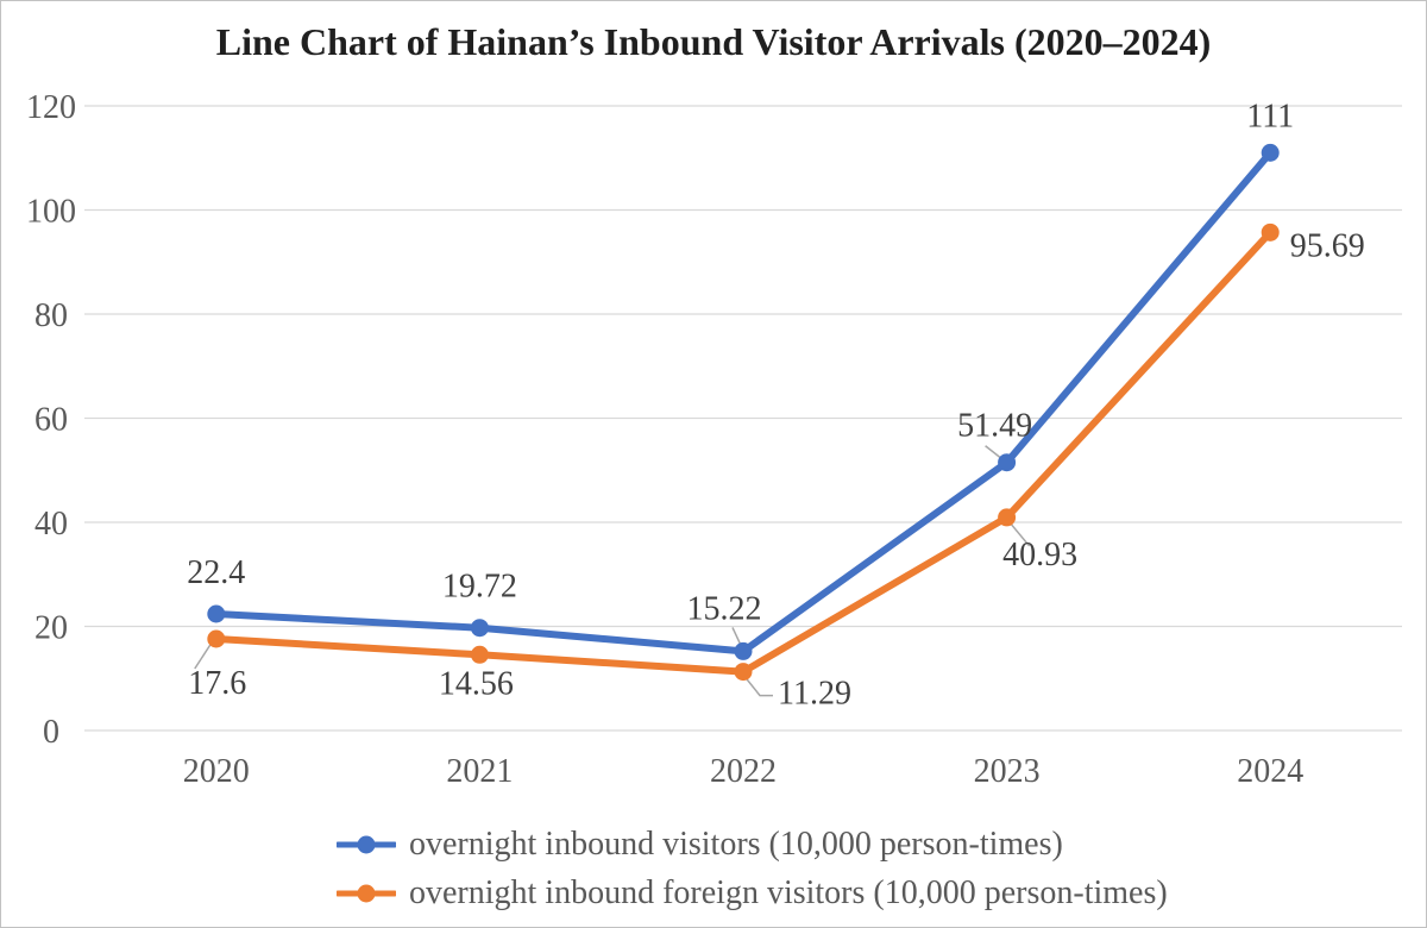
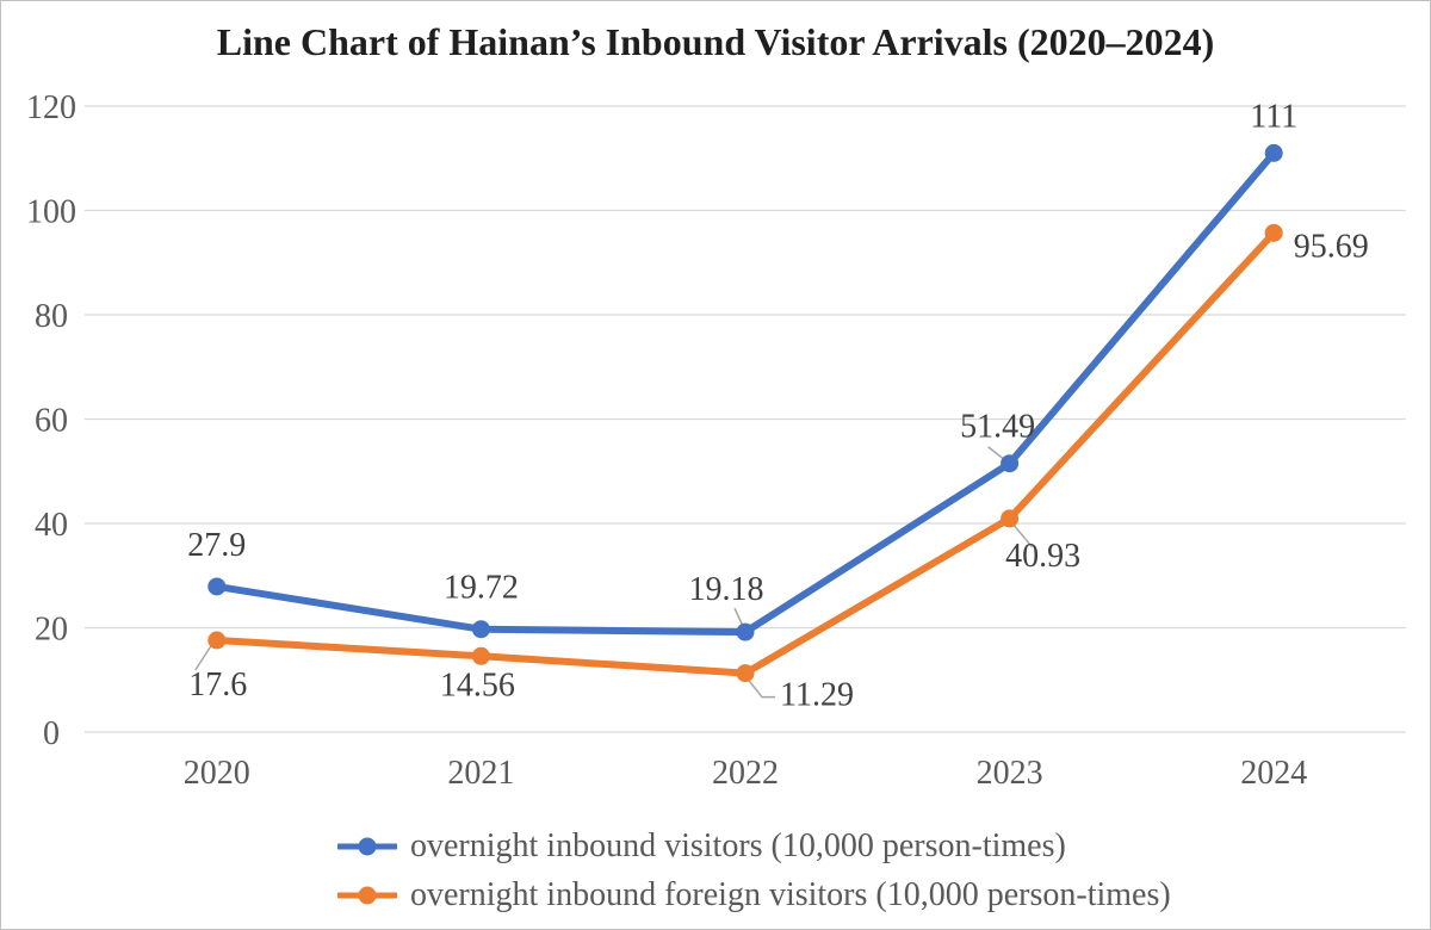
overnight inbound visitors (10,000 person-times)/2020: 22.4 -> 27.9
overnight inbound visitors (10,000 person-times)/2022: 15.22 -> 19.18
